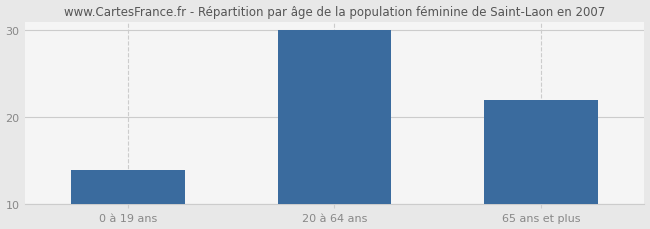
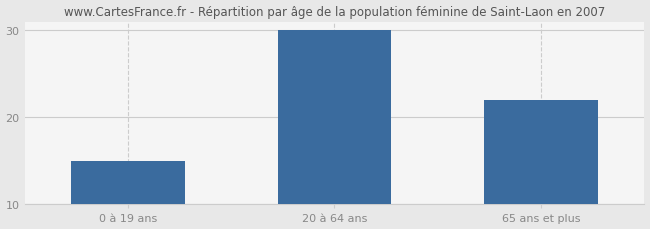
0 à 19 ans: 14 -> 15
